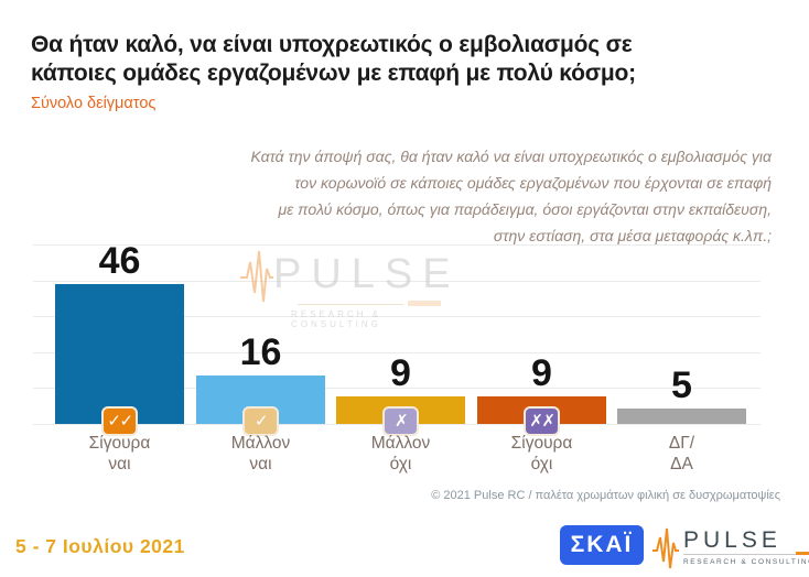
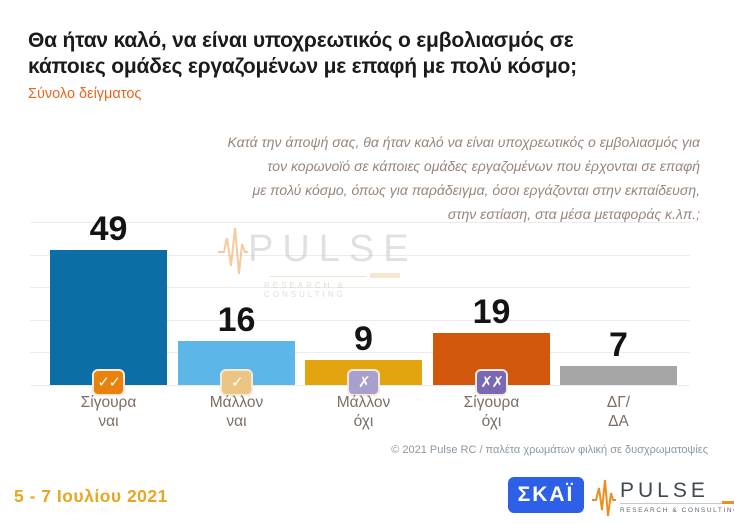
Σίγουρα ναι: 46 -> 49
Σίγουρα όχι: 9 -> 19
ΔΓ/ ΔΑ: 5 -> 7
